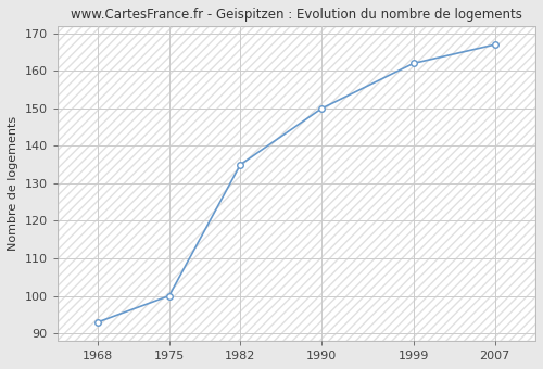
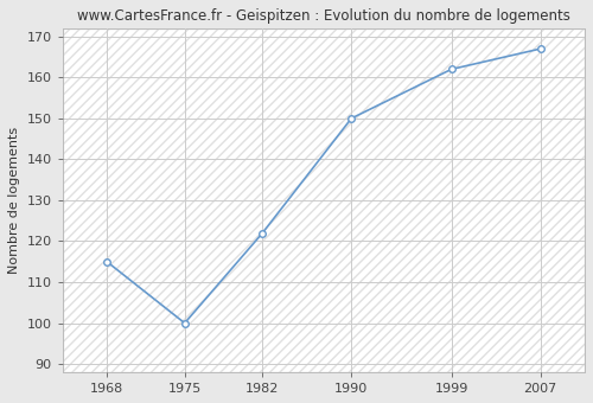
1968: 93 -> 115
1982: 135 -> 122
